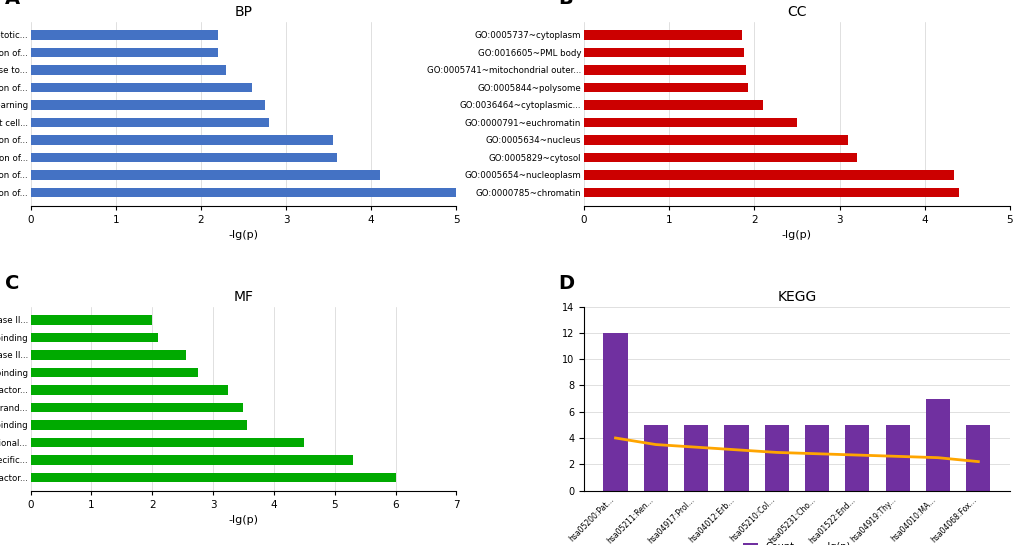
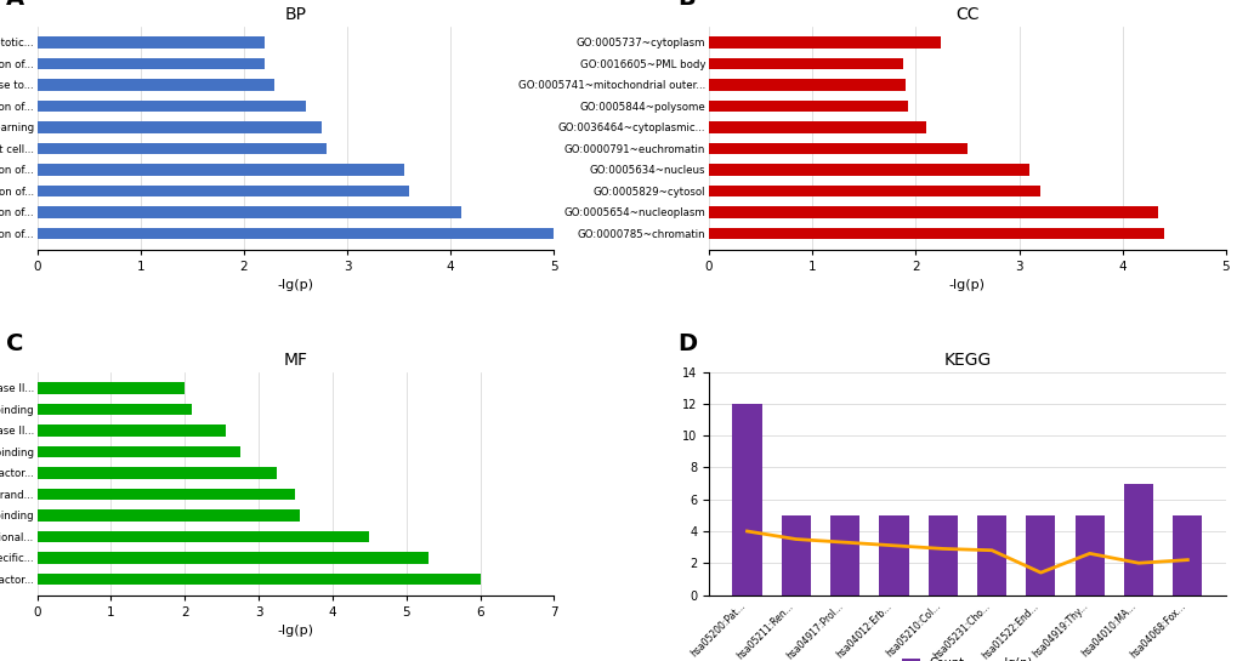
CC/GO:0005737~cytoplasm: 1.85 -> 2.24
KEGG/-lg(p)/hsa01522:End...: 2.7 -> 1.4
KEGG/-lg(p)/hsa04010:MA...: 2.5 -> 2.0
